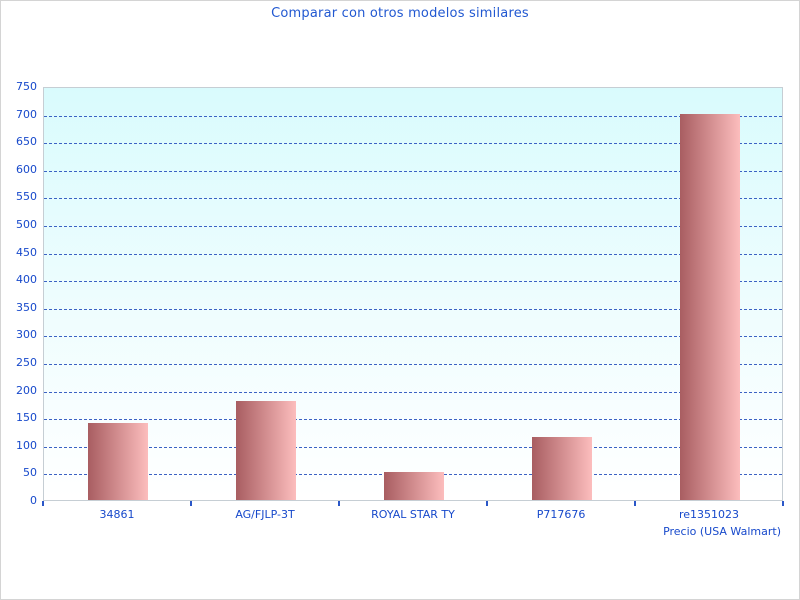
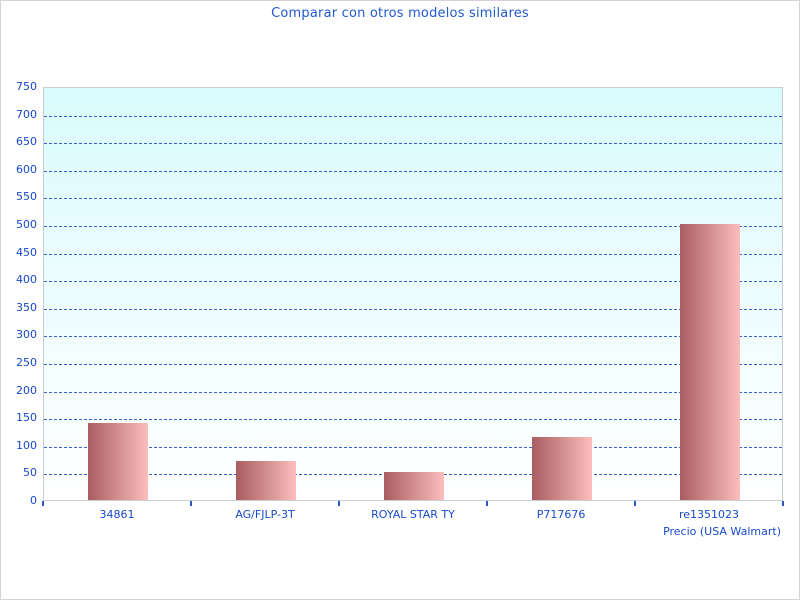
AG/FJLP-3T: 180 -> 70
re1351023: 700 -> 500
